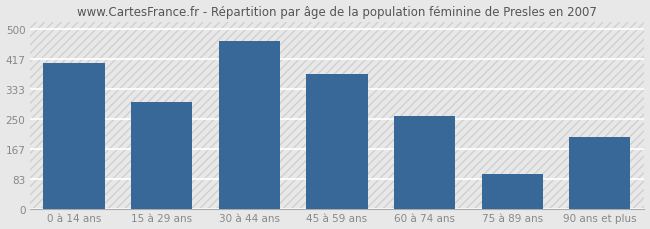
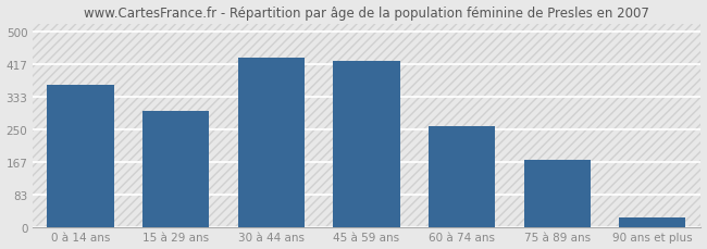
0 à 14 ans: 405 -> 362
30 à 44 ans: 465 -> 432
45 à 59 ans: 375 -> 425
75 à 89 ans: 95 -> 170
90 ans et plus: 200 -> 25
